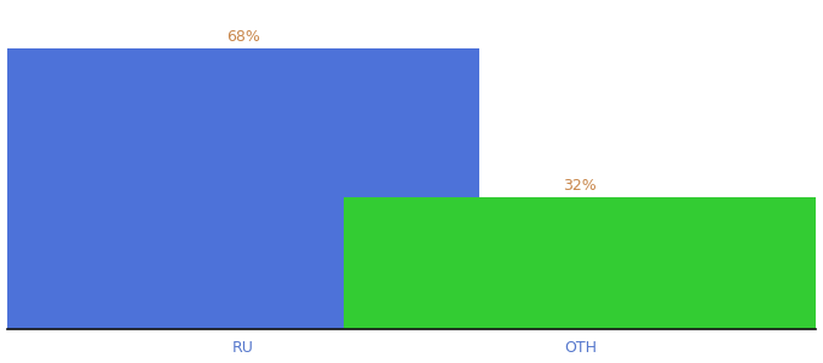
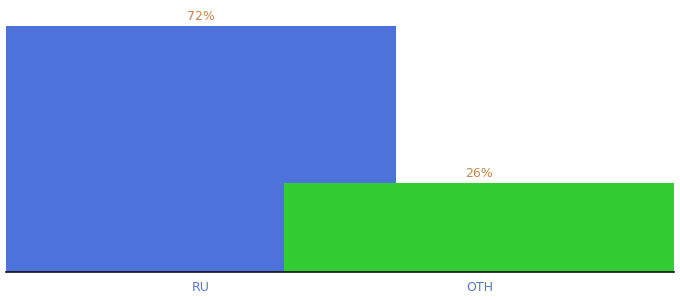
RU: 68% -> 72%
OTH: 32% -> 26%
